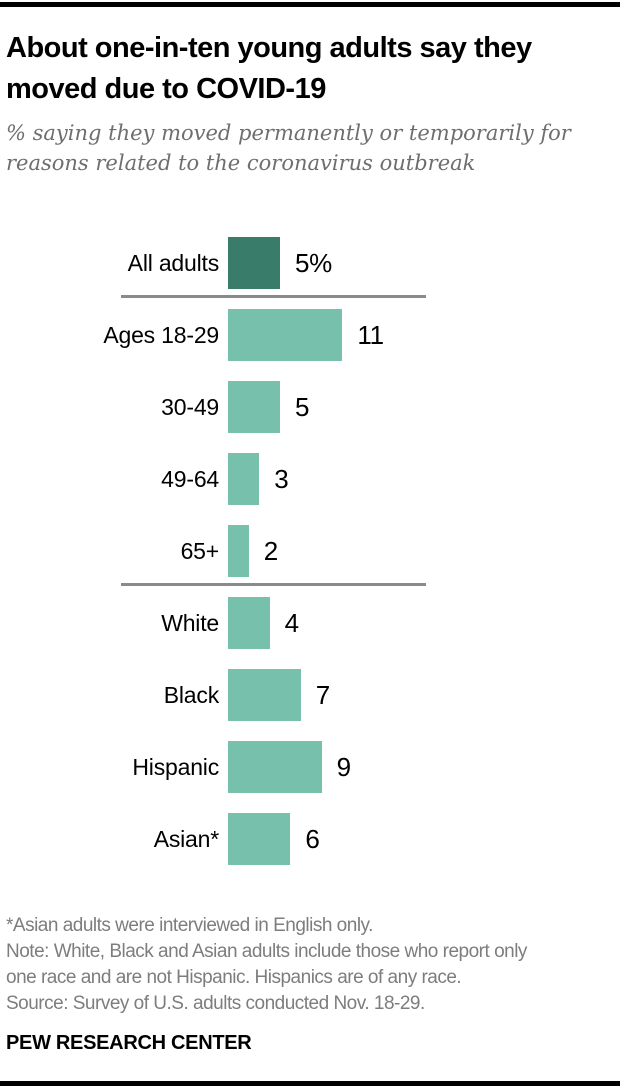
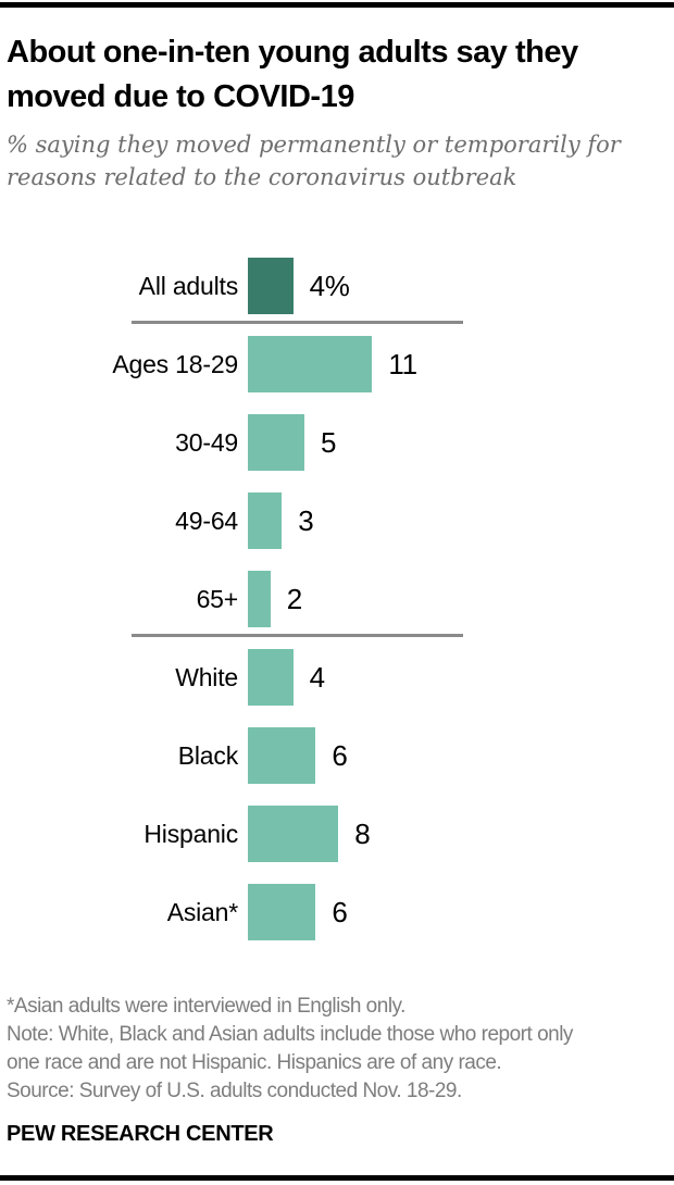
All adults: 5% -> 4%
Black: 7 -> 6
Hispanic: 9 -> 8
